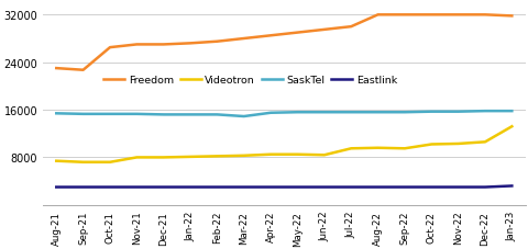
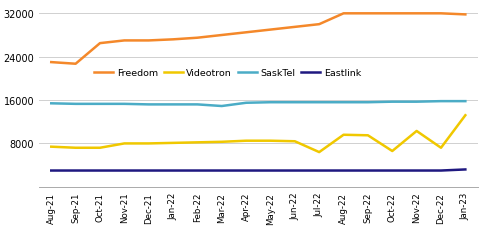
Videotron/Jul-22: 9500 -> 6400
Videotron/Oct-22: 10200 -> 6600
Videotron/Dec-22: 10600 -> 7200
